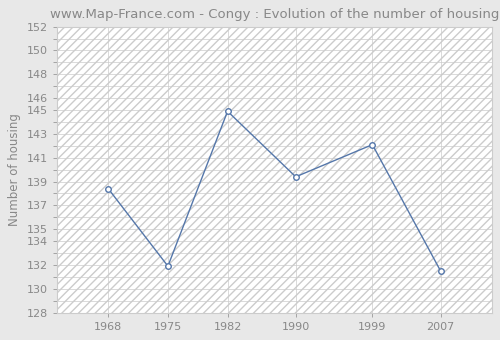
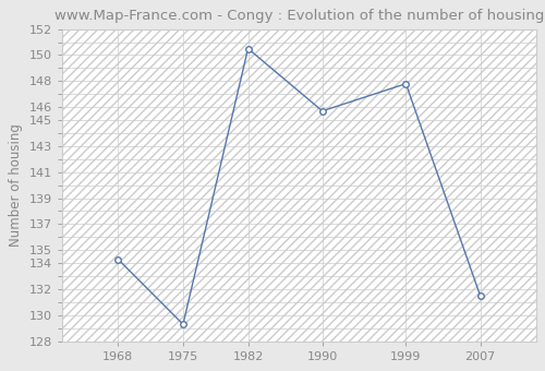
1968: 138.4 -> 134.3
1975: 131.9 -> 129.3
1982: 144.9 -> 150.5
1990: 139.4 -> 145.7
1999: 142.1 -> 147.8
